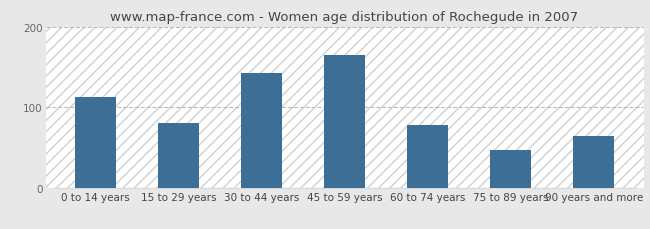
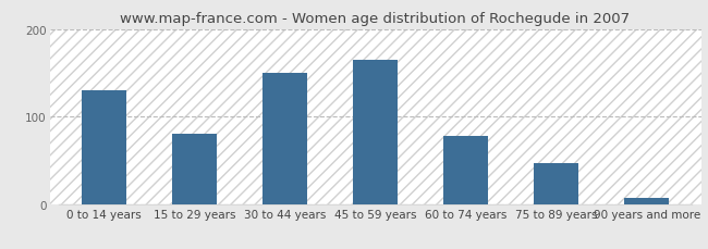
0 to 14 years: 112 -> 130
30 to 44 years: 142 -> 150
90 years and more: 64 -> 7
